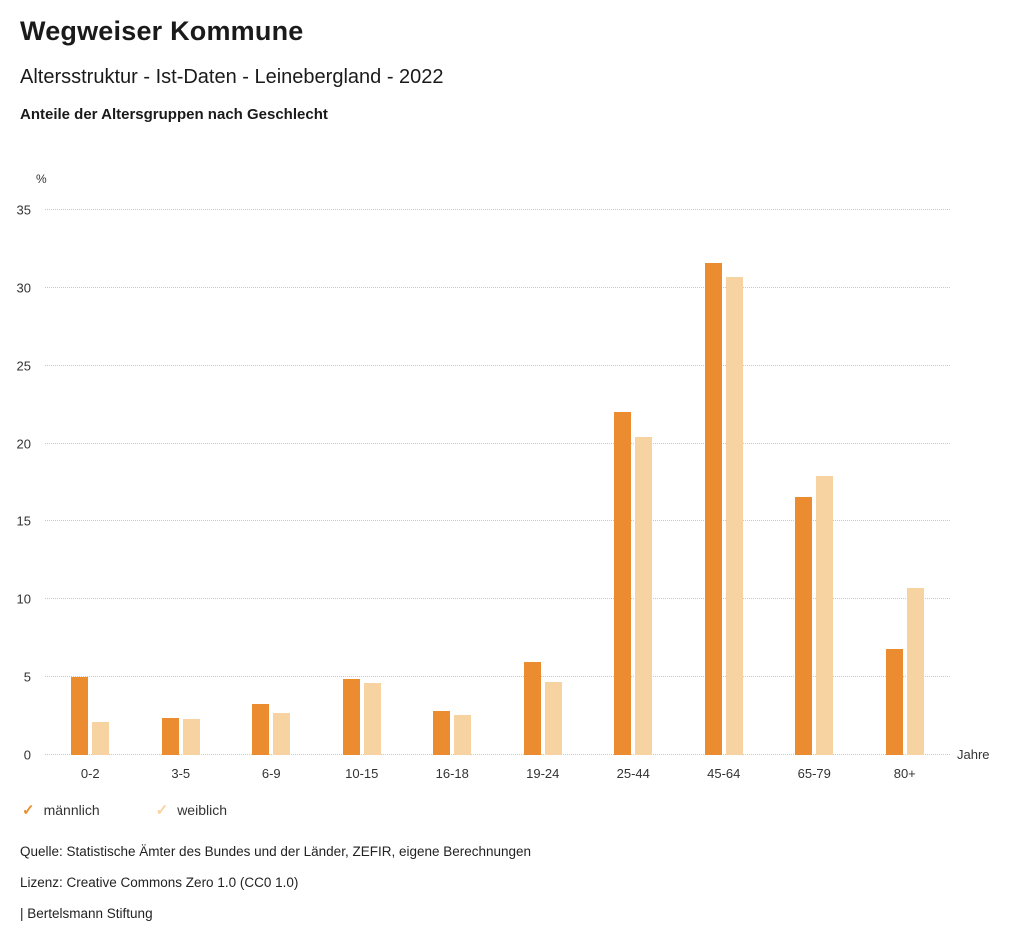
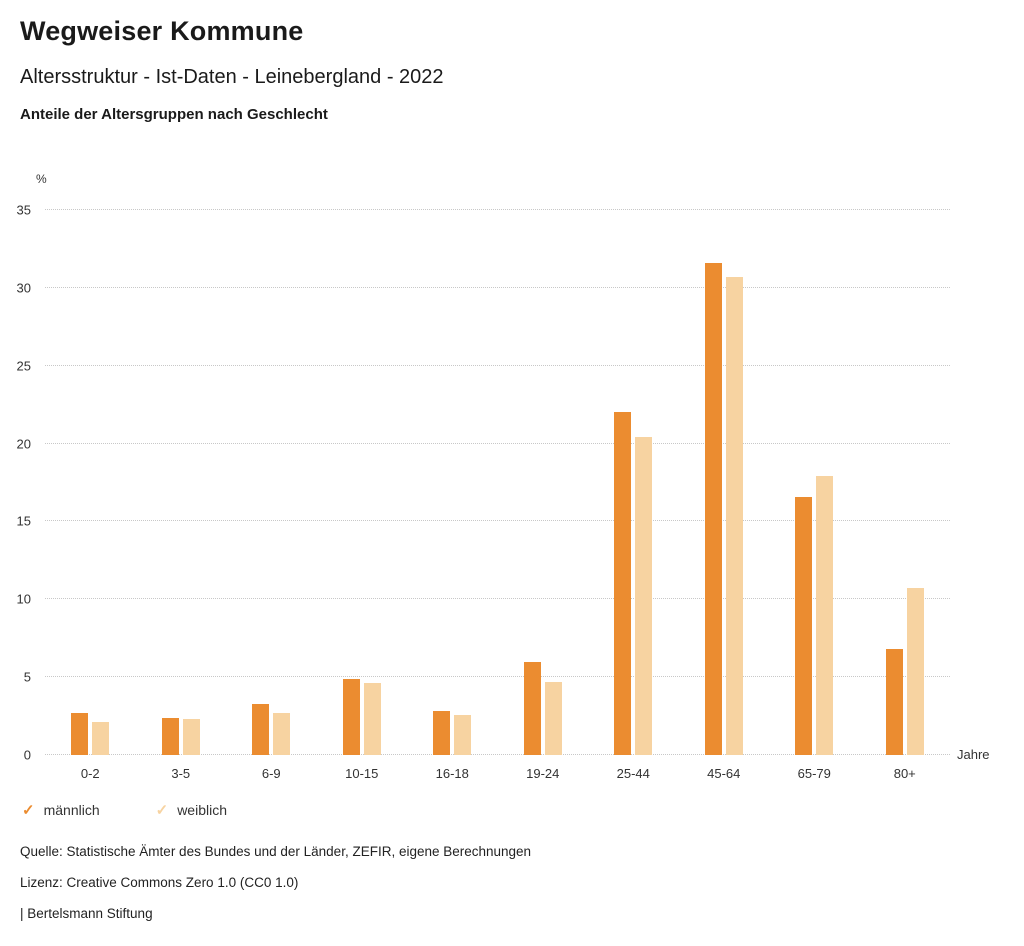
männlich/0-2: 5.0 -> 2.7
